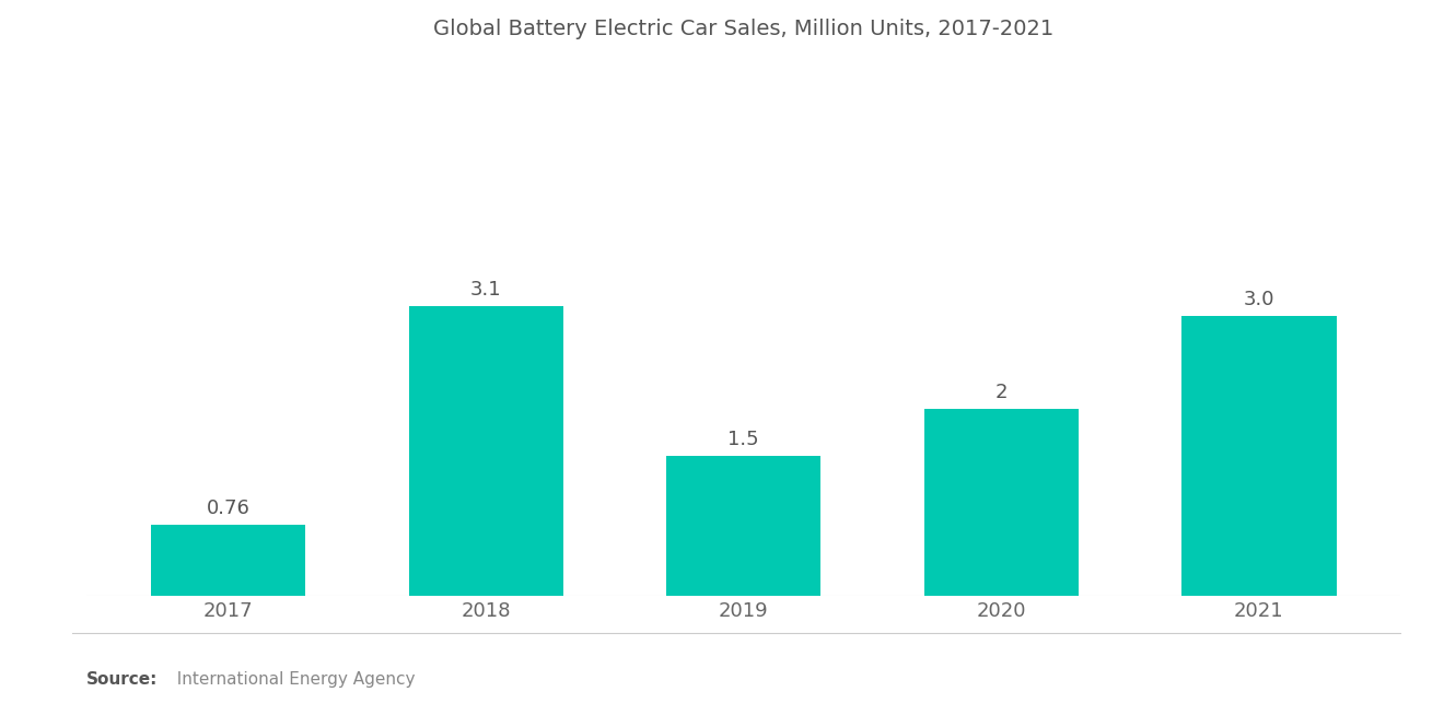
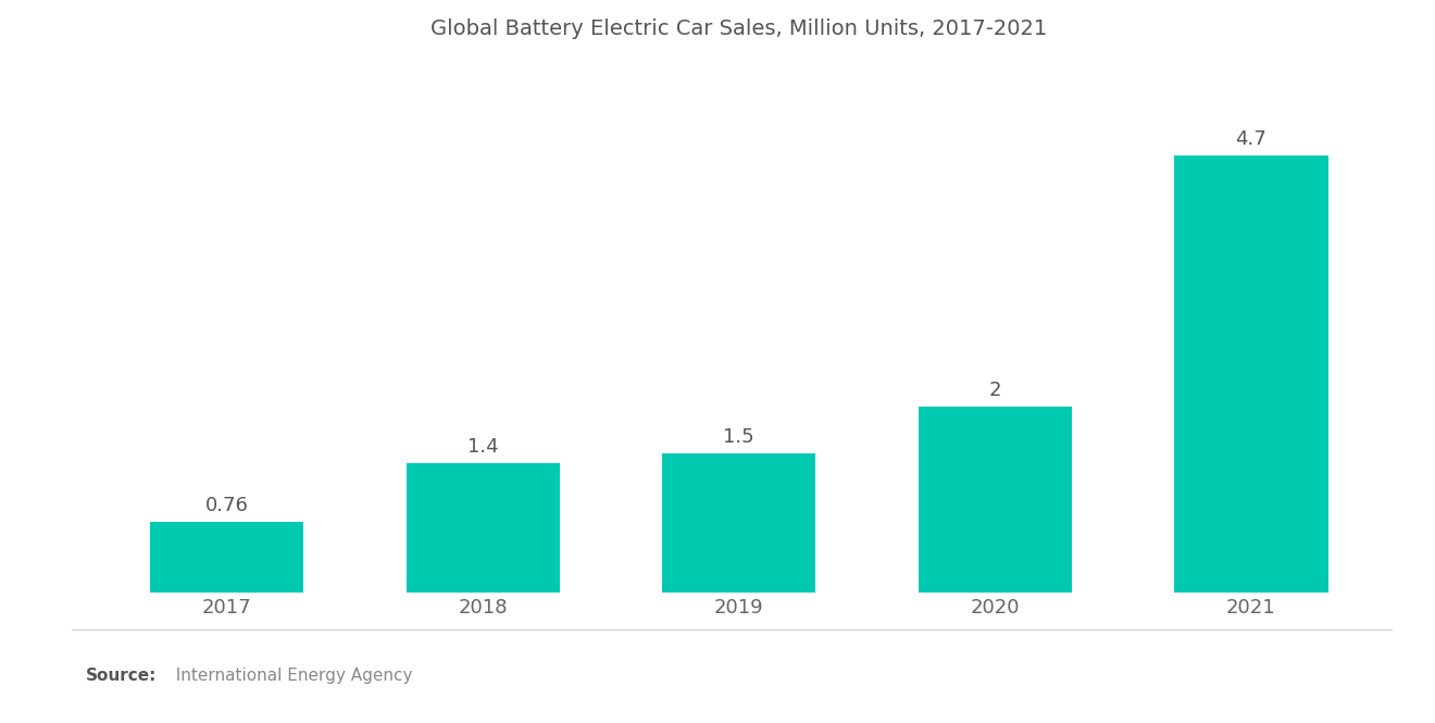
2018: 3.1 -> 1.4
2021: 3.0 -> 4.7
